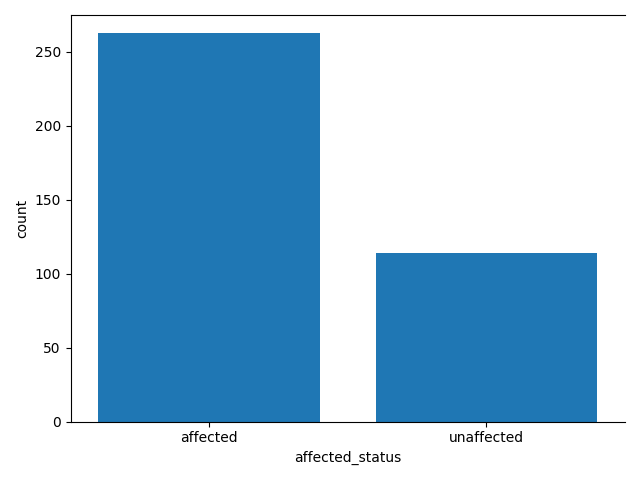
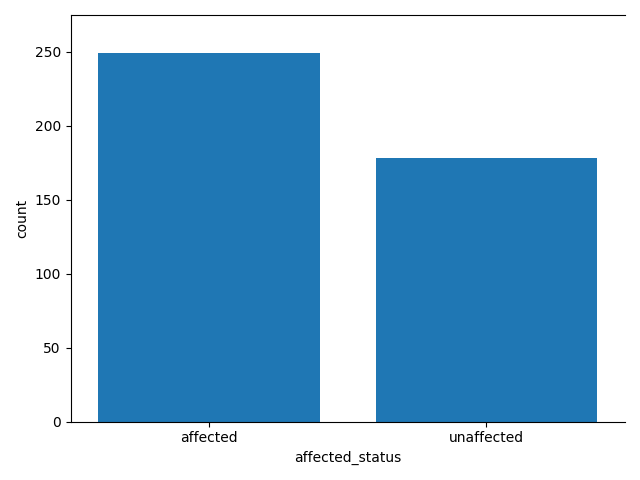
affected: 263 -> 249
unaffected: 114 -> 178
